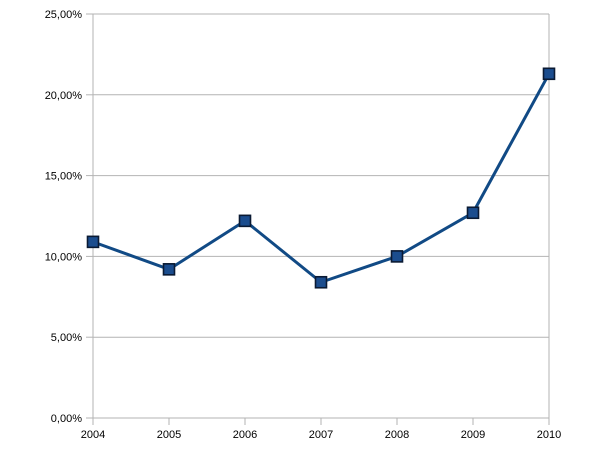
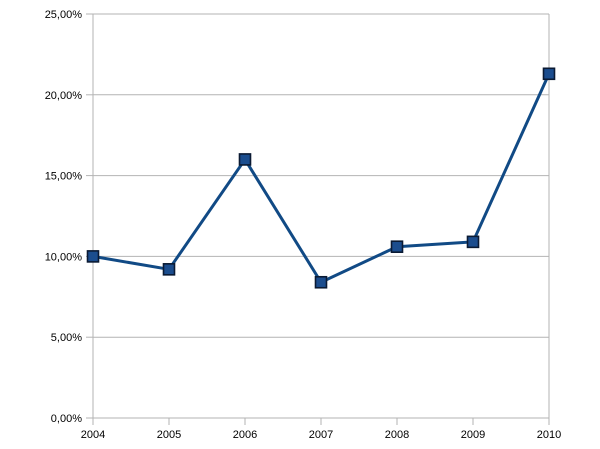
2004: 10,9% -> 10,0%
2006: 12,2% -> 16,0%
2008: 10,0% -> 10,6%
2009: 12,7% -> 10,9%
